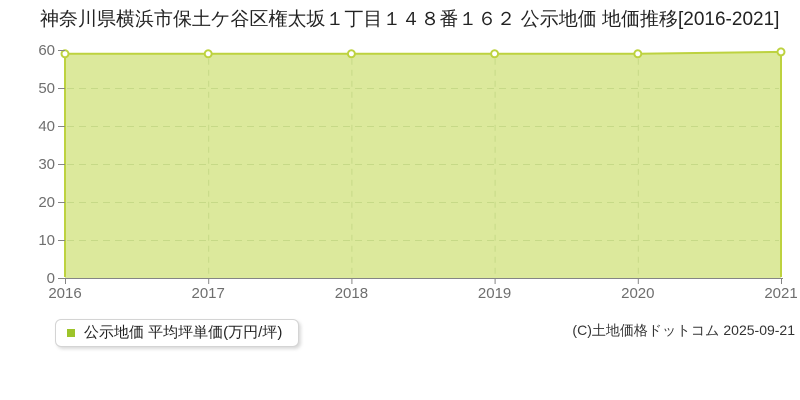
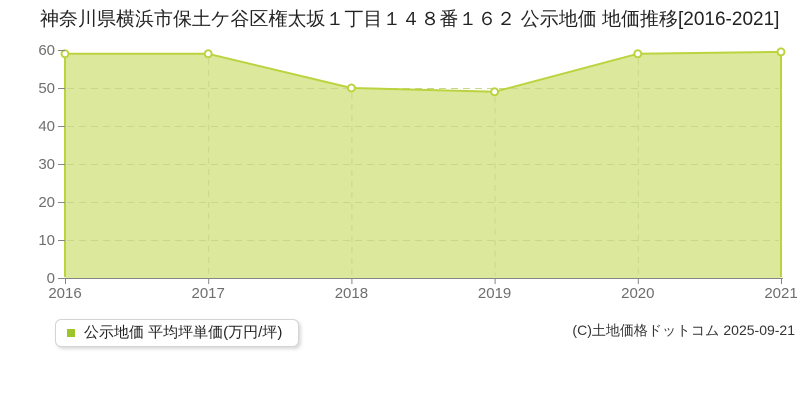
2018: 59 -> 50
2019: 59 -> 49
